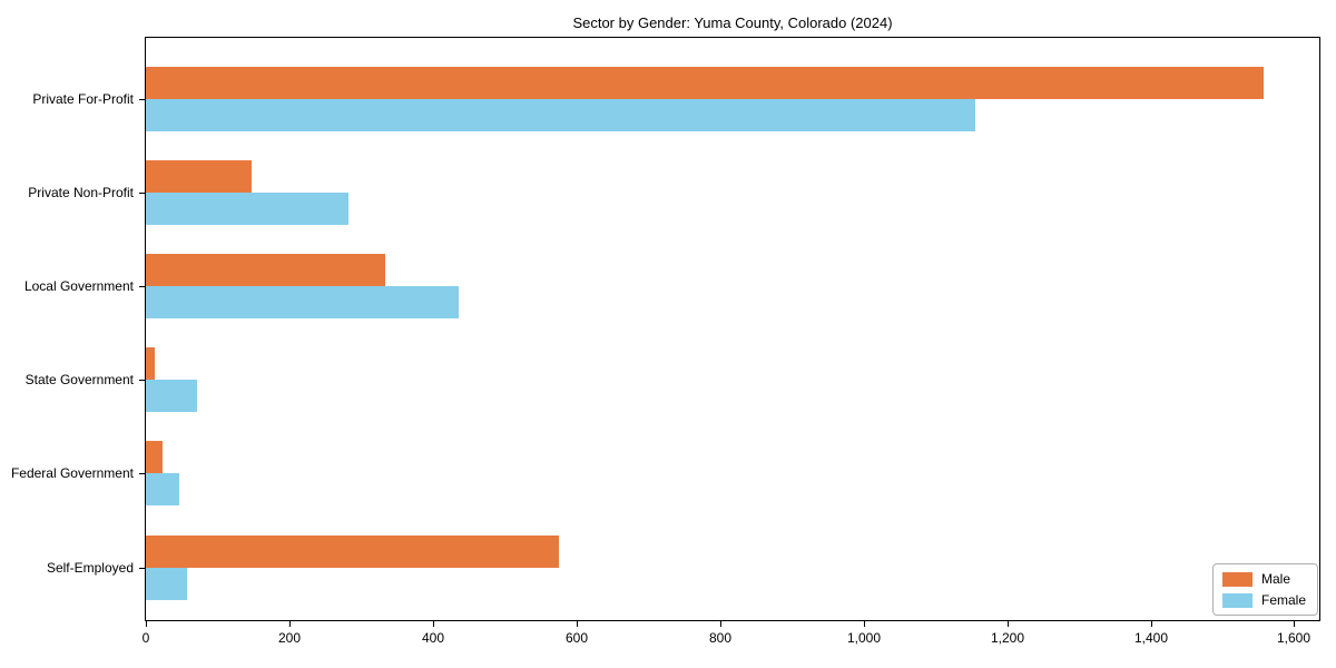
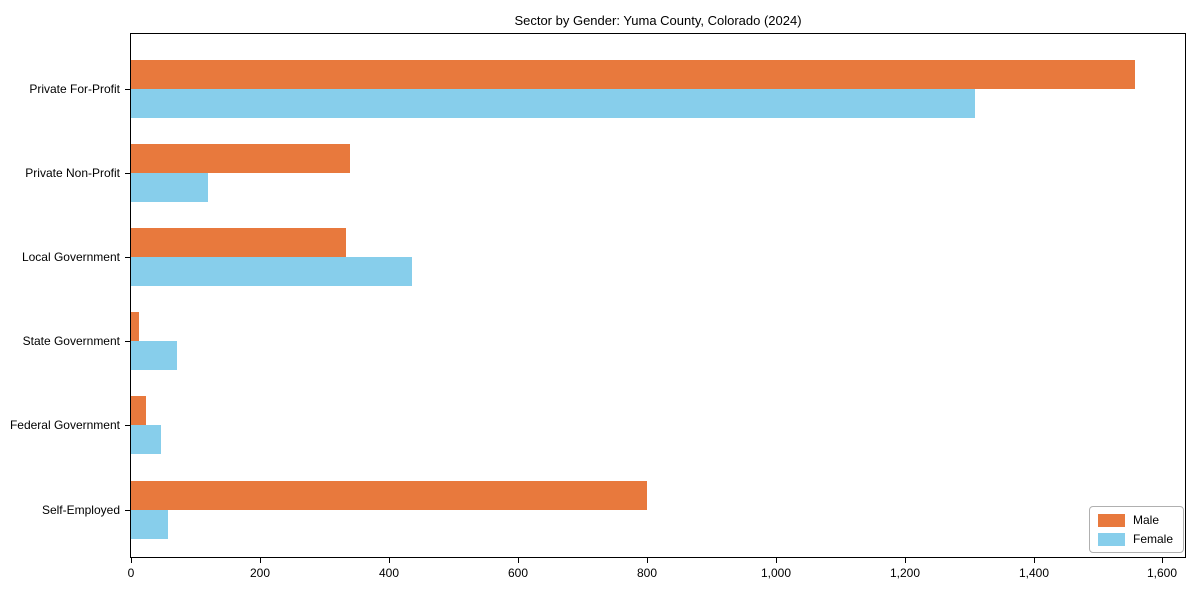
Female/Private For-Profit: 1160 -> 1310
Male/Private Non-Profit: 150 -> 340
Female/Private Non-Profit: 280 -> 120
Male/Self-Employed: 580 -> 800
